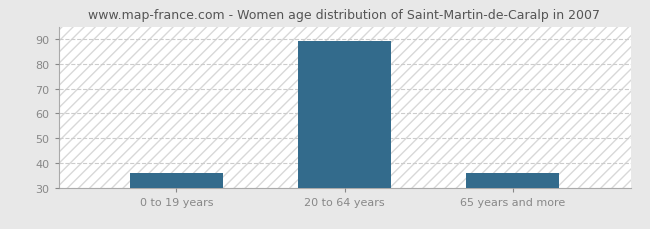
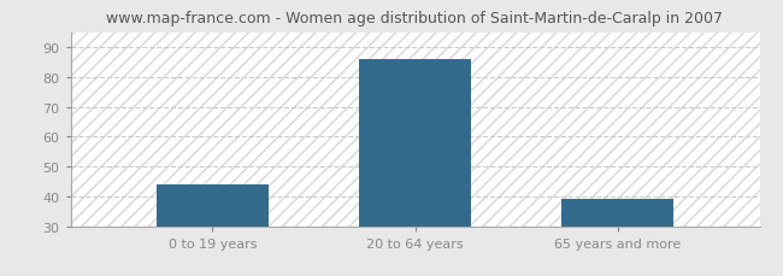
0 to 19 years: 36 -> 44
20 to 64 years: 89 -> 86
65 years and more: 36 -> 39
